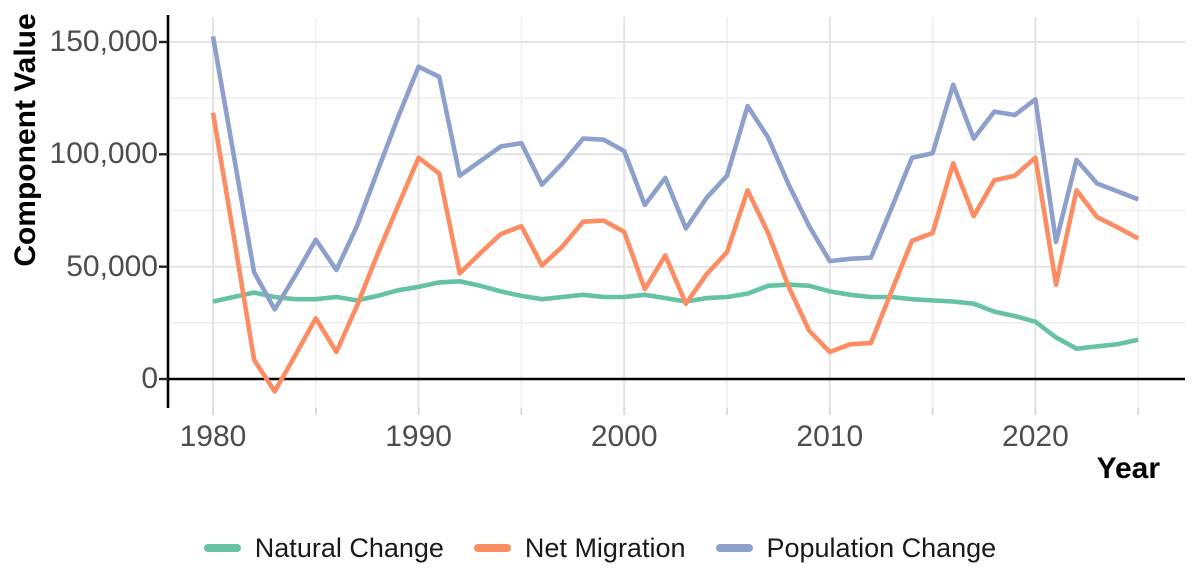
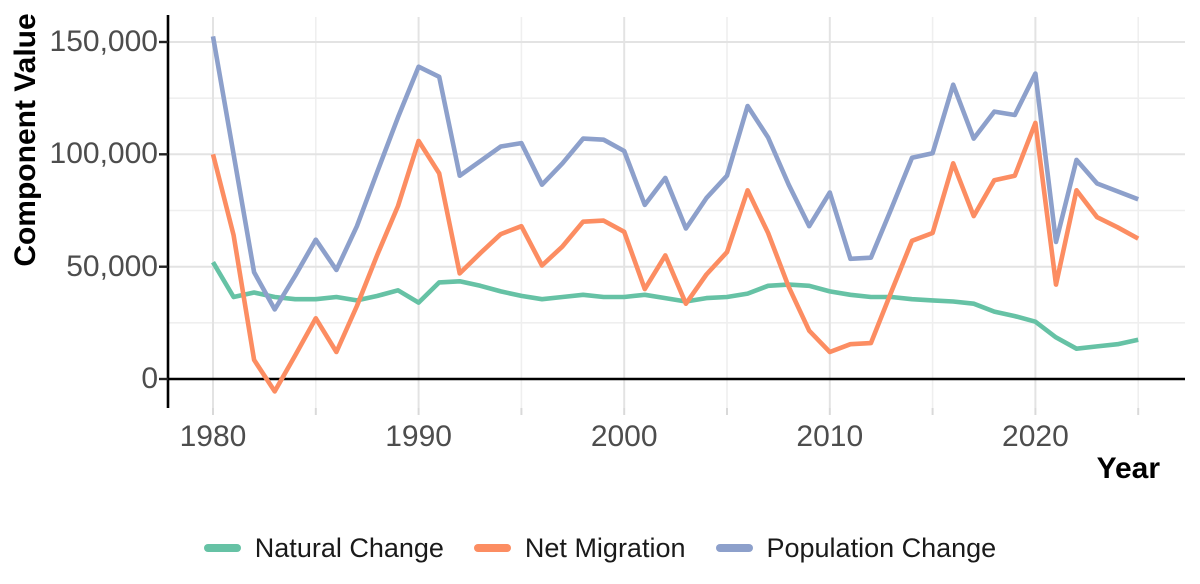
Natural Change/1980: 34000 -> 52000
Net Migration/1980: 118000 -> 100000
Natural Change/1990: 41000 -> 34000
Net Migration/1990: 98000 -> 106000
Population Change/2010: 52000 -> 83000
Net Migration/2020: 98000 -> 114000
Population Change/2020: 124000 -> 136000
